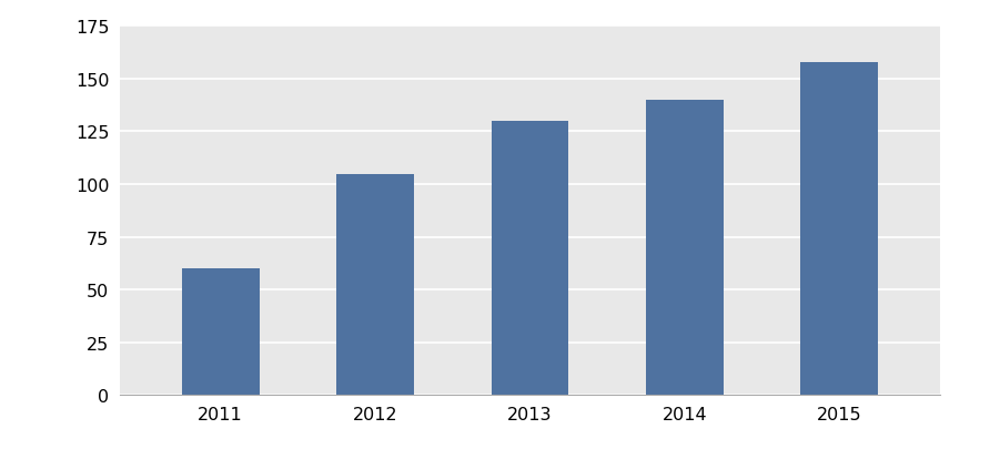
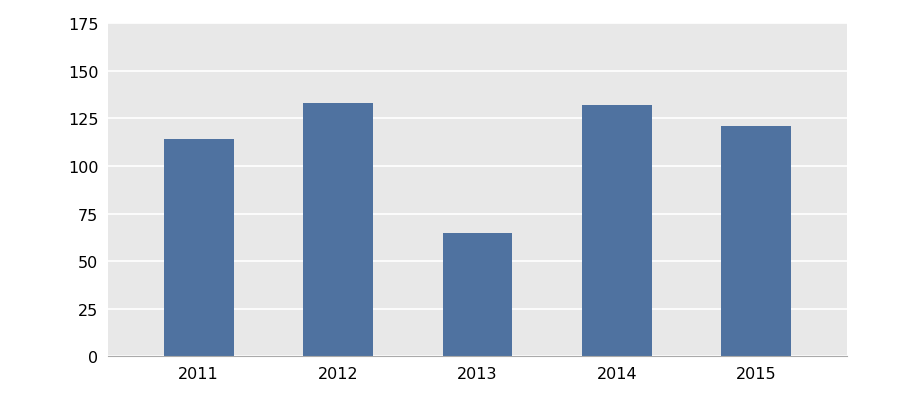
2011: 60 -> 114
2012: 105 -> 133
2013: 130 -> 65
2014: 140 -> 132
2015: 158 -> 121
